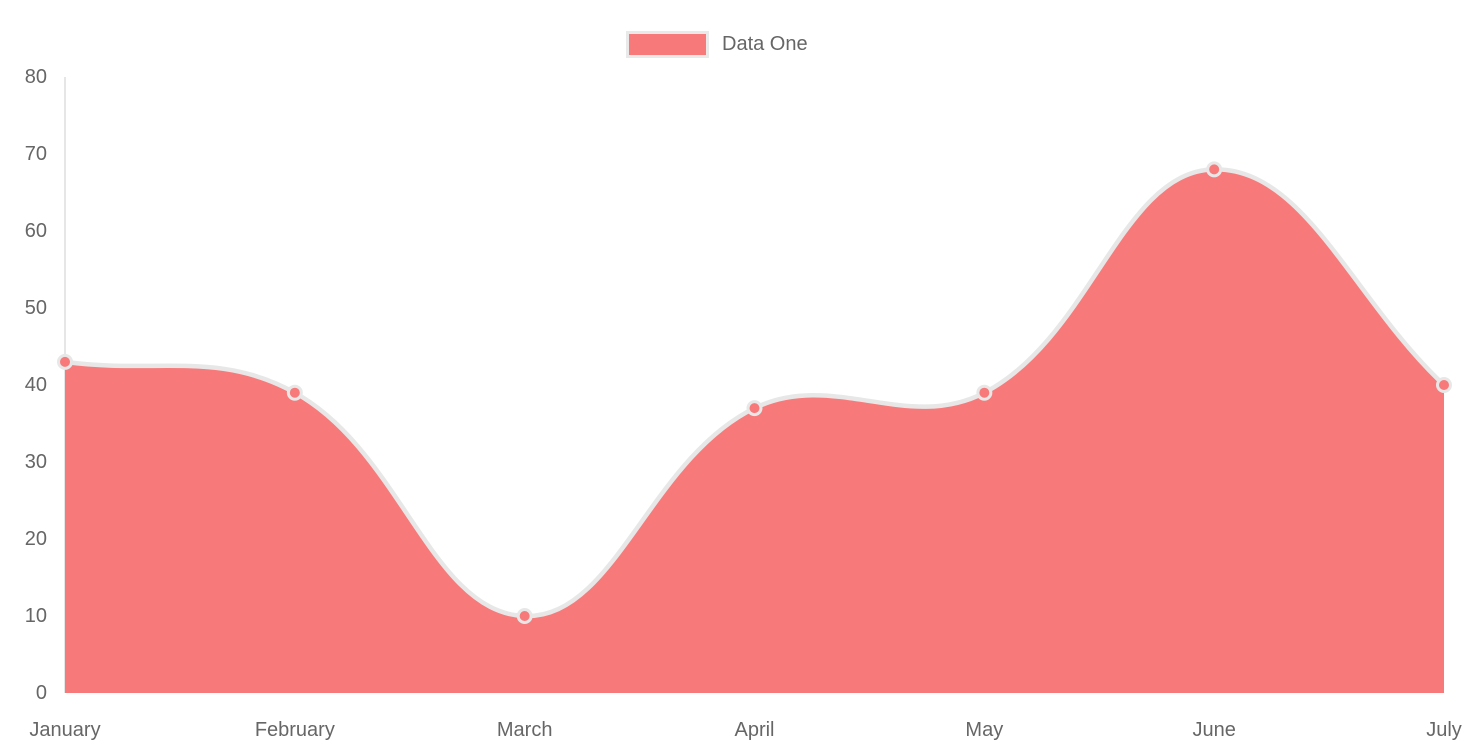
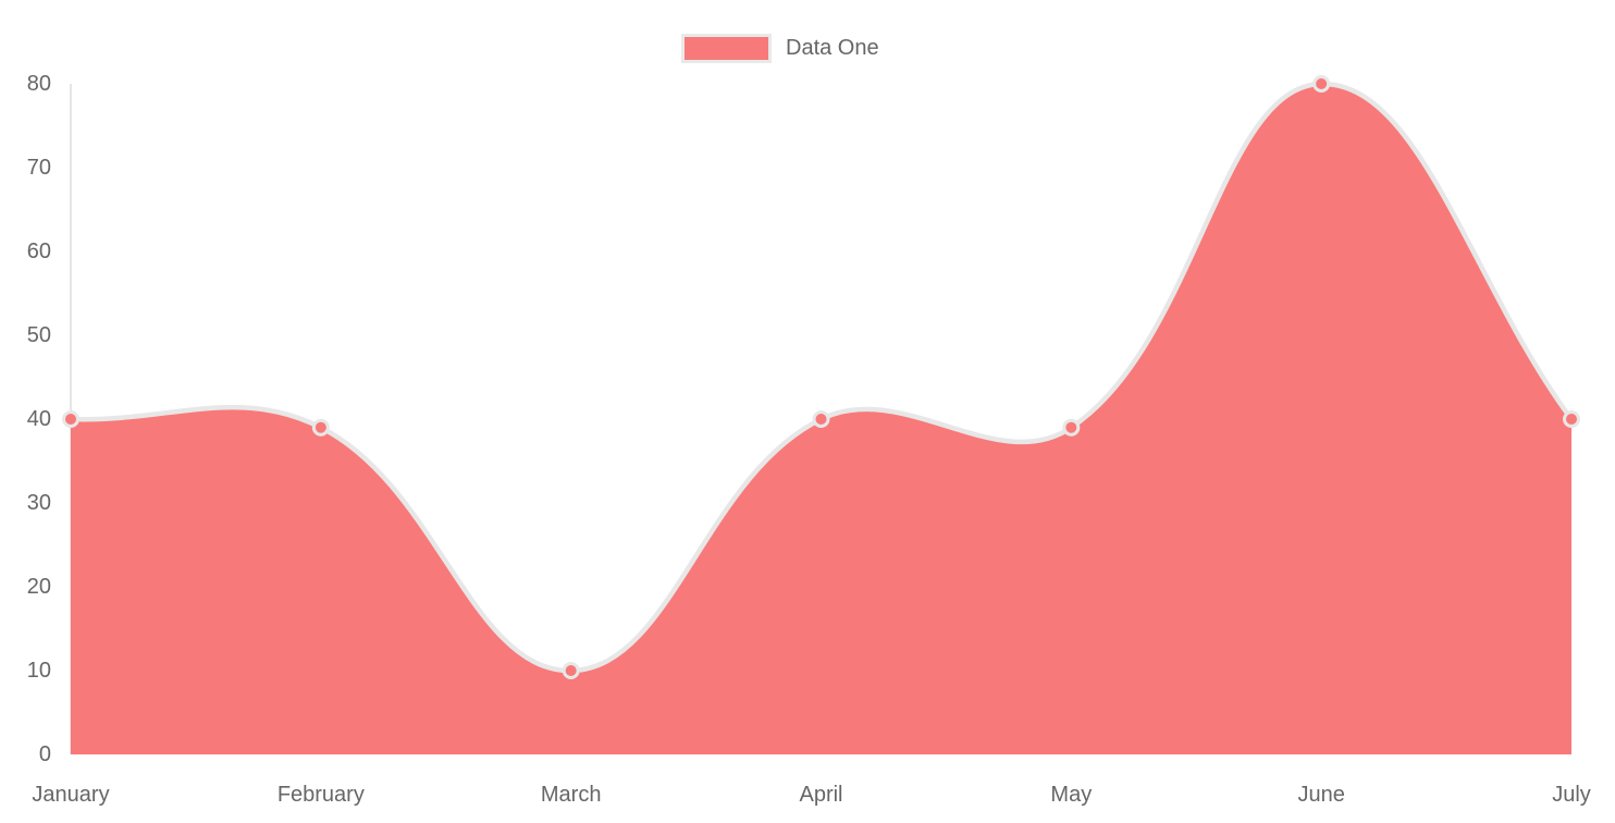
January: 43 -> 40
April: 37 -> 40
June: 68 -> 80
